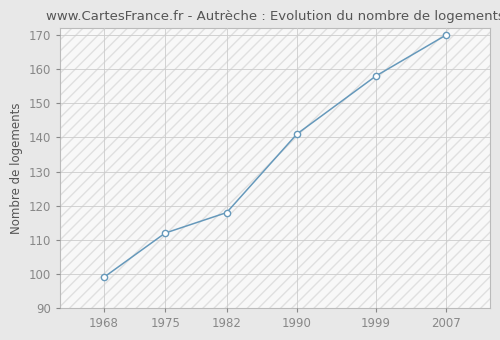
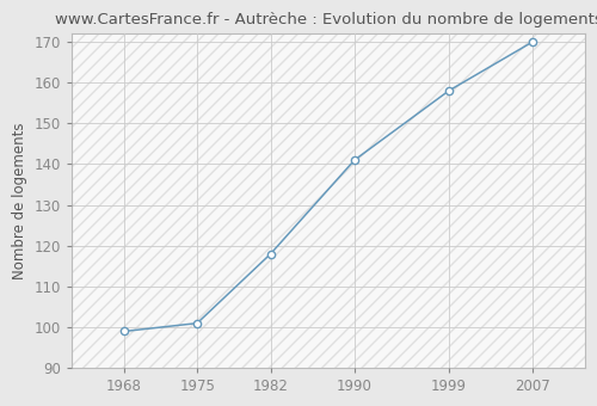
1975: 112 -> 101
